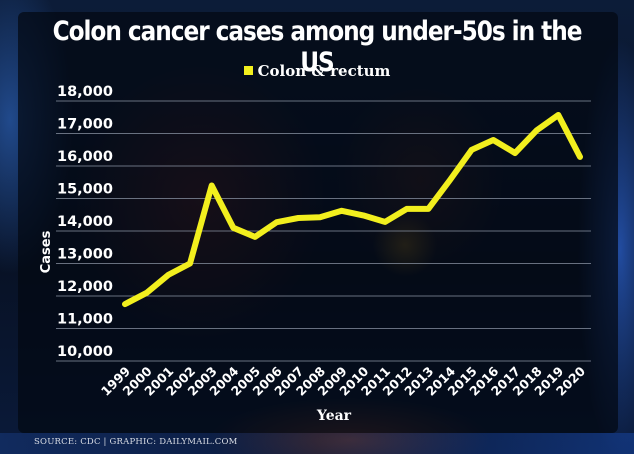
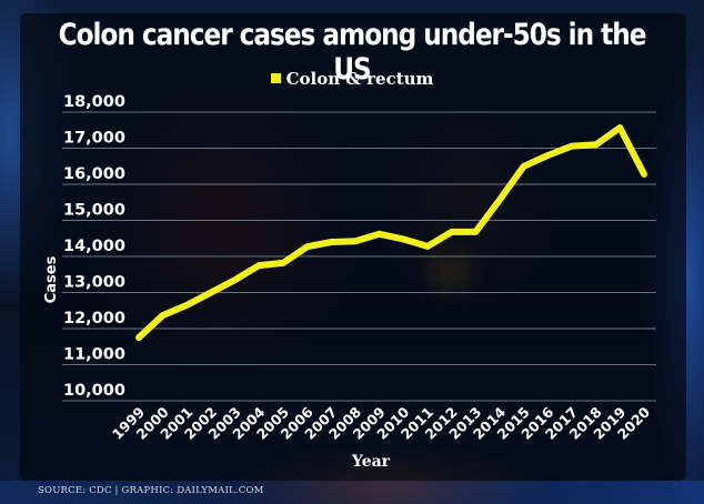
2000: 12100 -> 12400
2003: 15400 -> 13400
2004: 14100 -> 13800
2017: 16400 -> 17100
